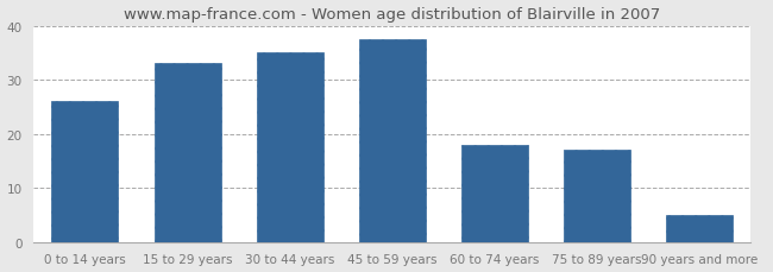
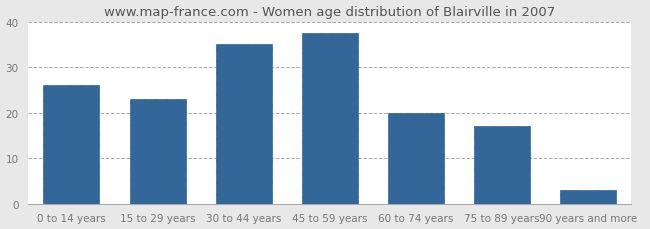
15 to 29 years: 33.0 -> 23.0
60 to 74 years: 18.0 -> 20.0
90 years and more: 5.0 -> 3.0
